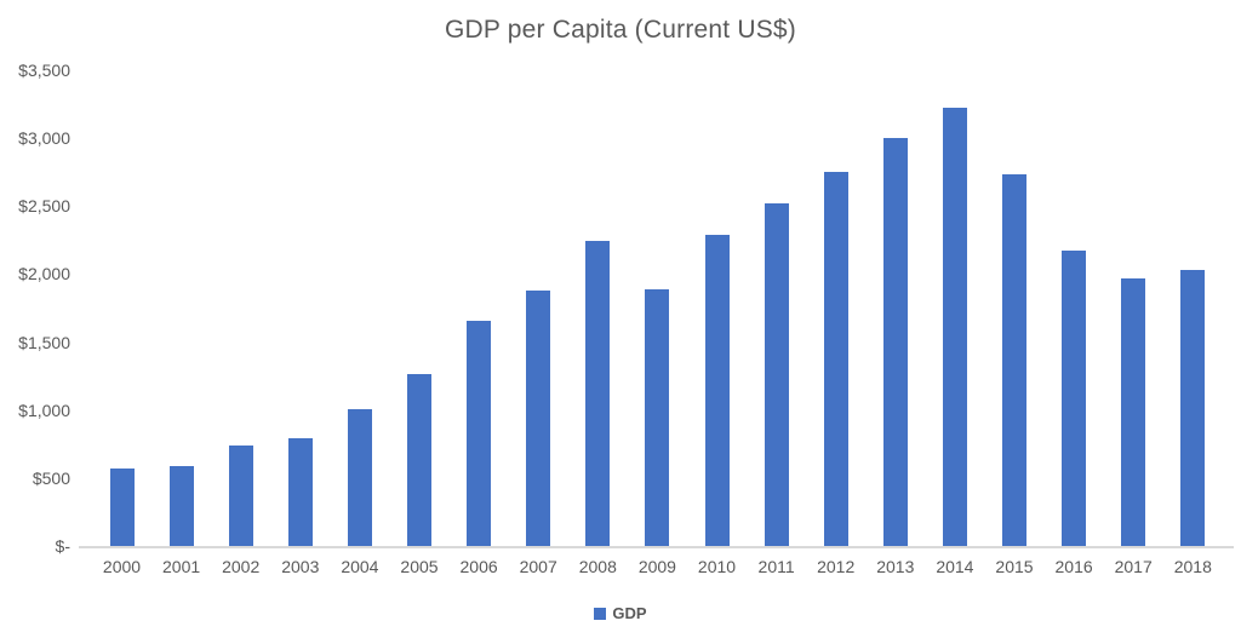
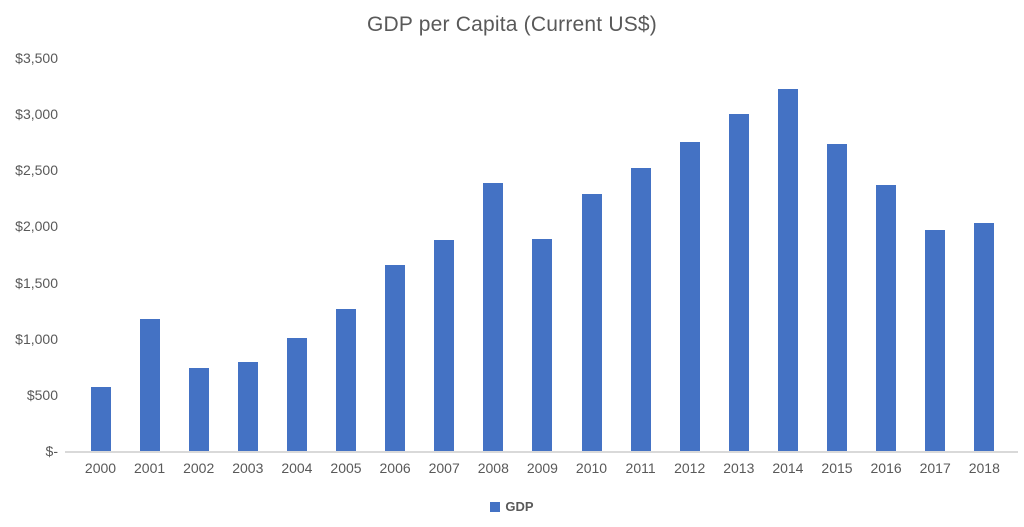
2001: $590 -> $1180
2008: $2240 -> $2390
2016: $2180 -> $2370
